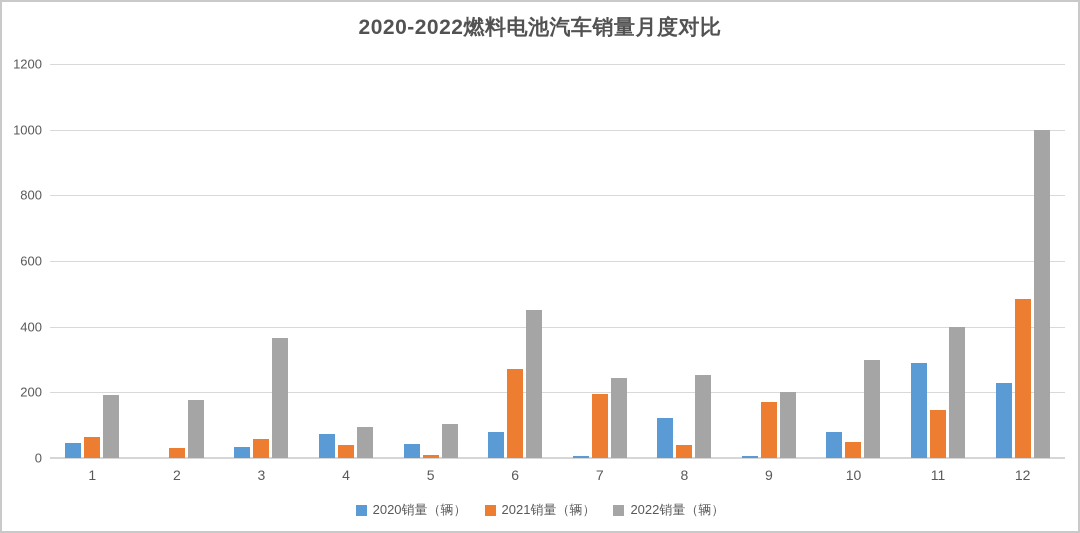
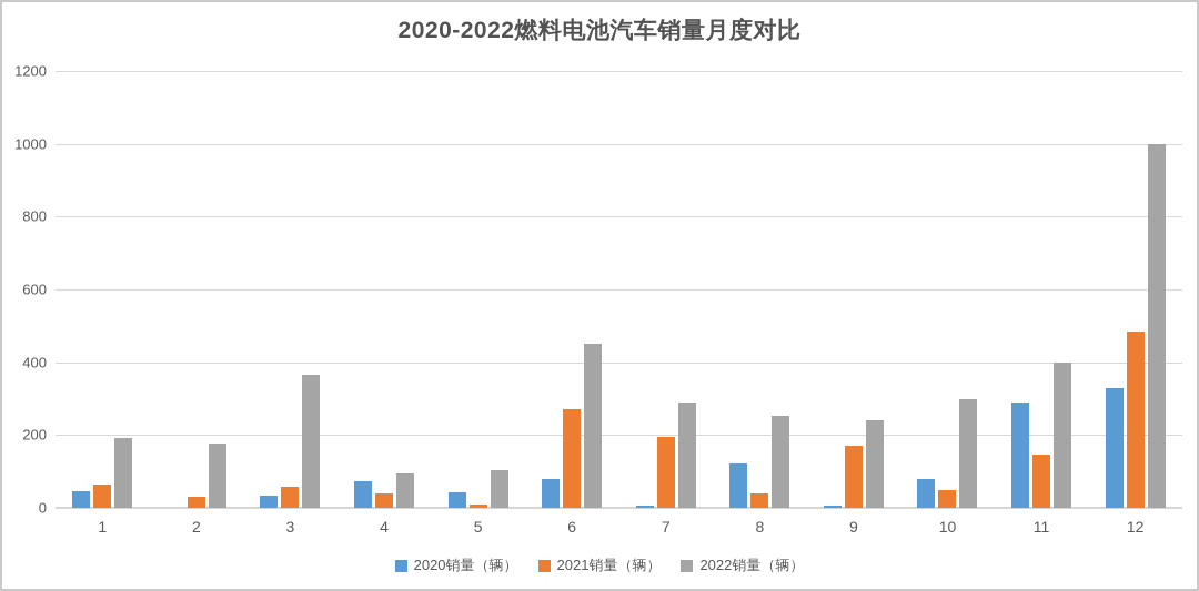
2022销量（辆）/7: 240 -> 290
2022销量（辆）/9: 200 -> 240
2020销量（辆）/12: 230 -> 330
